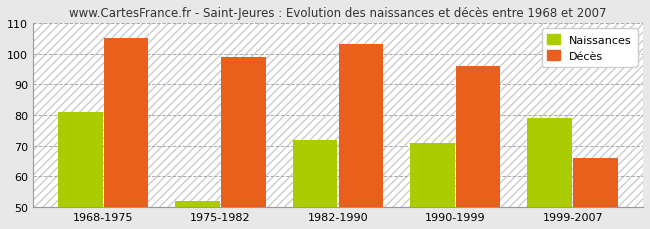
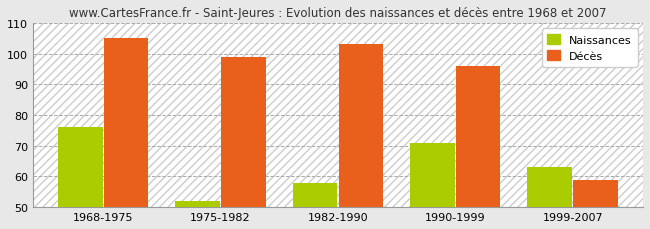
Naissances/1968-1975: 81 -> 76
Naissances/1982-1990: 72 -> 58
Naissances/1999-2007: 79 -> 63
Décès/1999-2007: 66 -> 59
